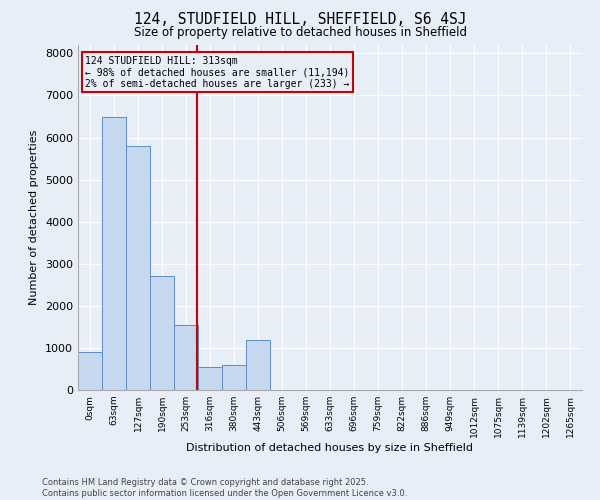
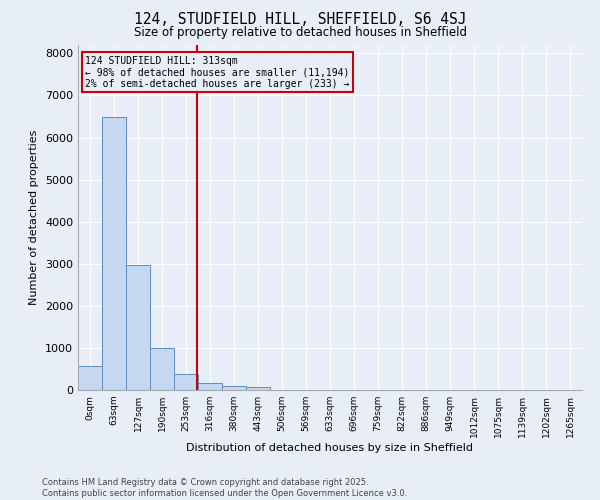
0sqm: 900 -> 580
127sqm: 5800 -> 2980
190sqm: 2700 -> 1000
253sqm: 1550 -> 380
316sqm: 550 -> 160
380sqm: 600 -> 100
443sqm: 1200 -> 70
